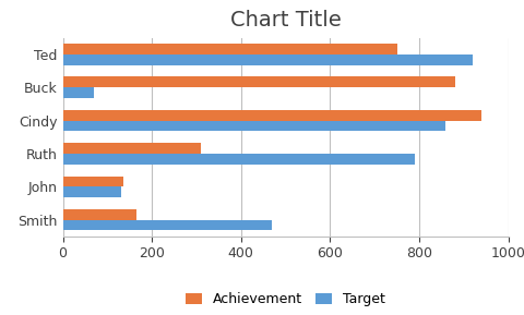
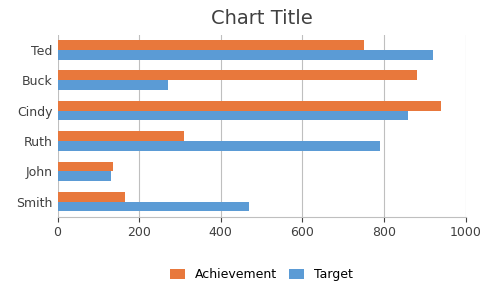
Target/Buck: 70 -> 270
